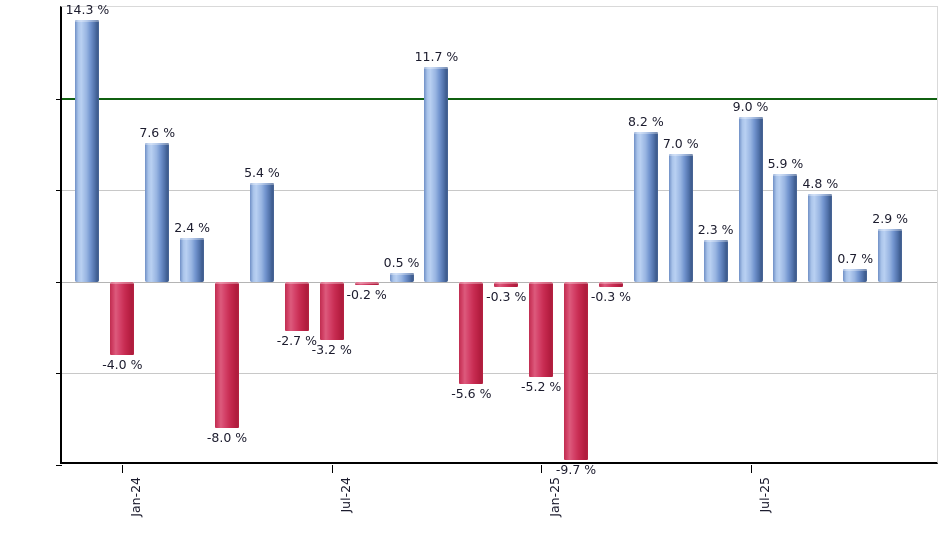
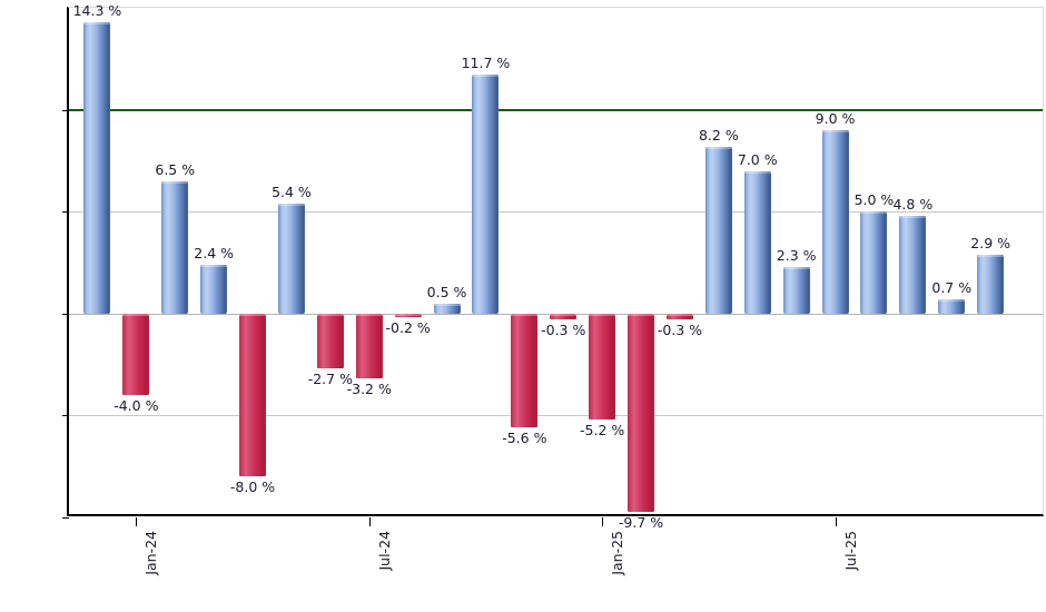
Jan-24: 7.6 -> 6.5
Jul-25: 5.9 -> 5.0
